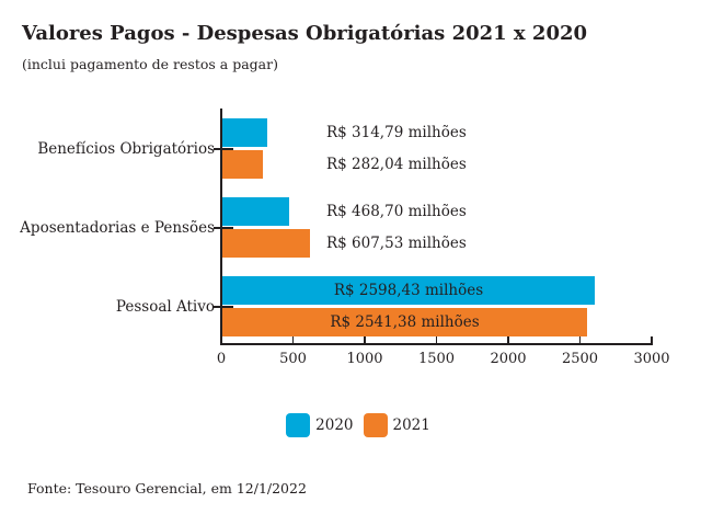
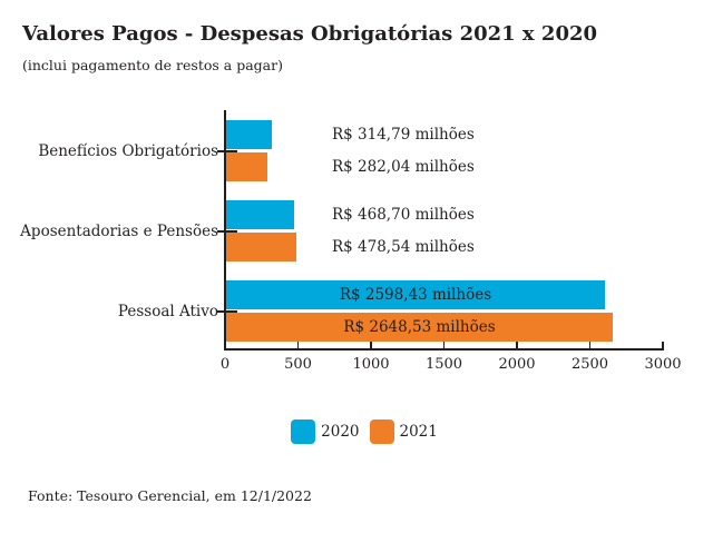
2021/Aposentadorias e Pensões: 607,53 -> 478,54
2021/Pessoal Ativo: 2541,38 -> 2648,53
